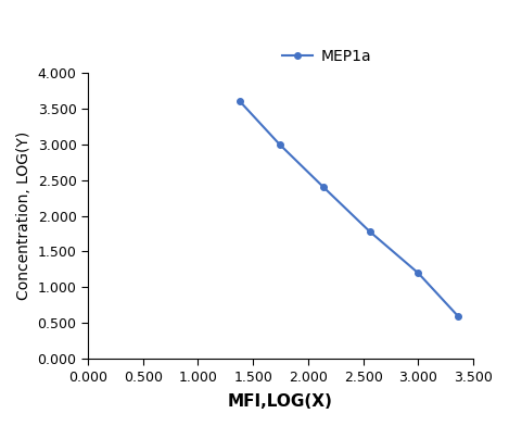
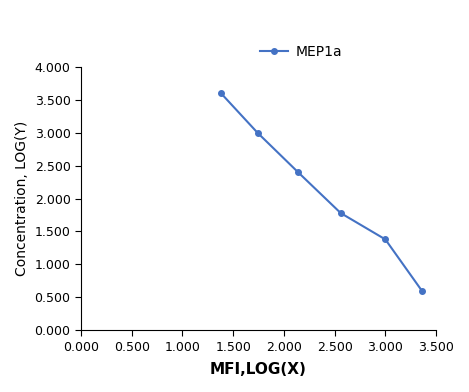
3.000: 1.20 -> 1.38
